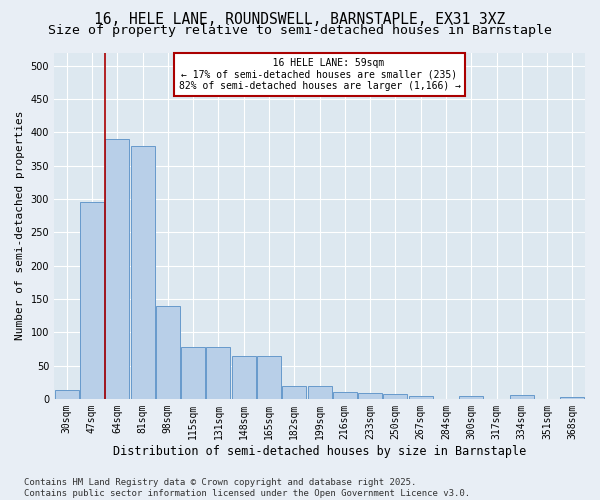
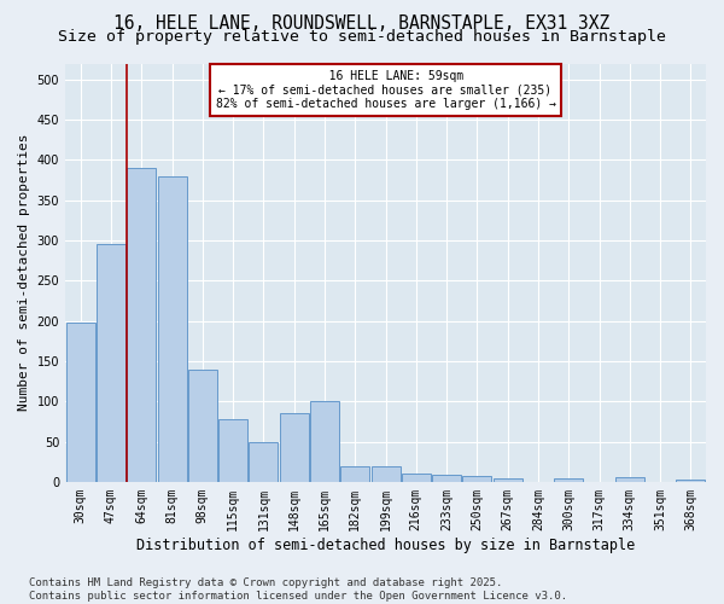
30sqm: 13 -> 198
131sqm: 78 -> 50
148sqm: 65 -> 86
165sqm: 65 -> 100
